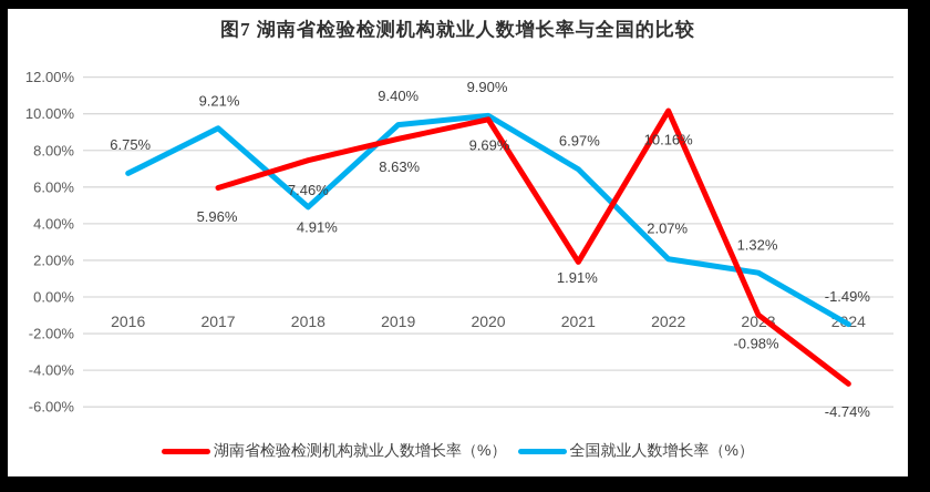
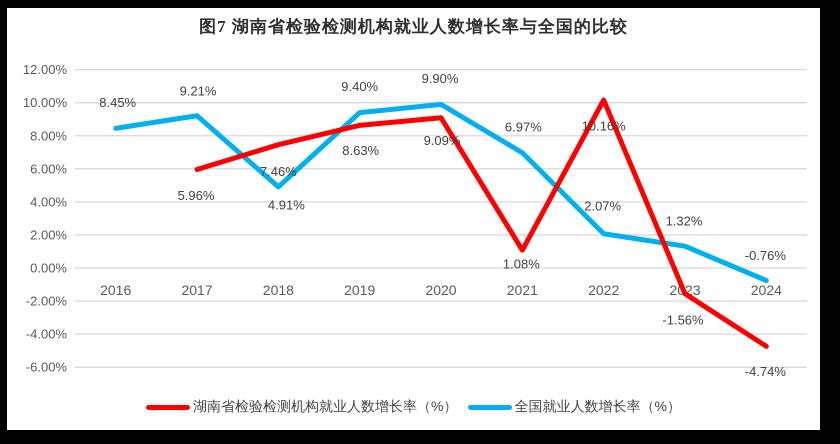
全国就业人数增长率（%）/2016: 6.75% -> 8.45%
湖南省检验检测机构就业人数增长率（%）/2020: 9.69% -> 9.09%
湖南省检验检测机构就业人数增长率（%）/2021: 1.91% -> 1.08%
湖南省检验检测机构就业人数增长率（%）/2023: -0.98% -> -1.56%
全国就业人数增长率（%）/2024: -1.49% -> -0.76%
